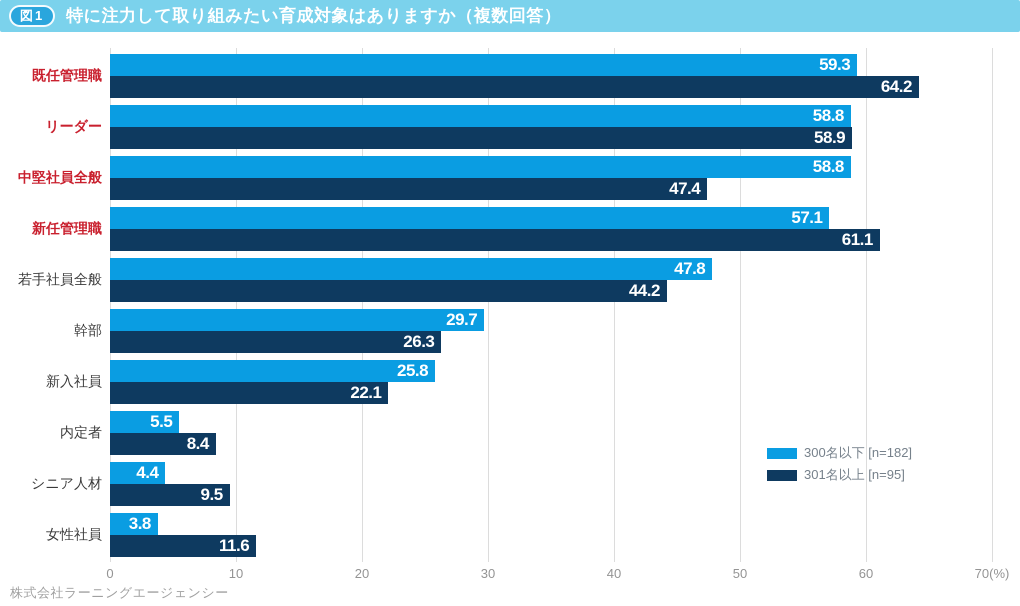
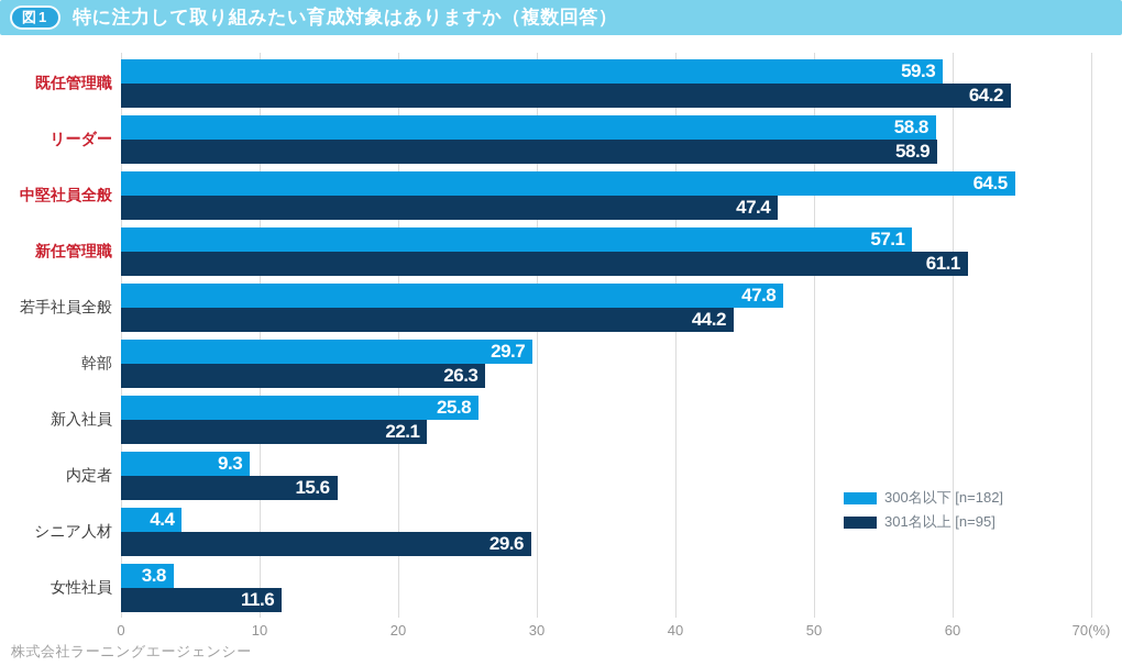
300名以下 [n=182]/中堅社員全般: 58.8 -> 64.5
300名以下 [n=182]/内定者: 5.5 -> 9.3
301名以上 [n=95]/内定者: 8.4 -> 15.6
301名以上 [n=95]/シニア人材: 9.5 -> 29.6
